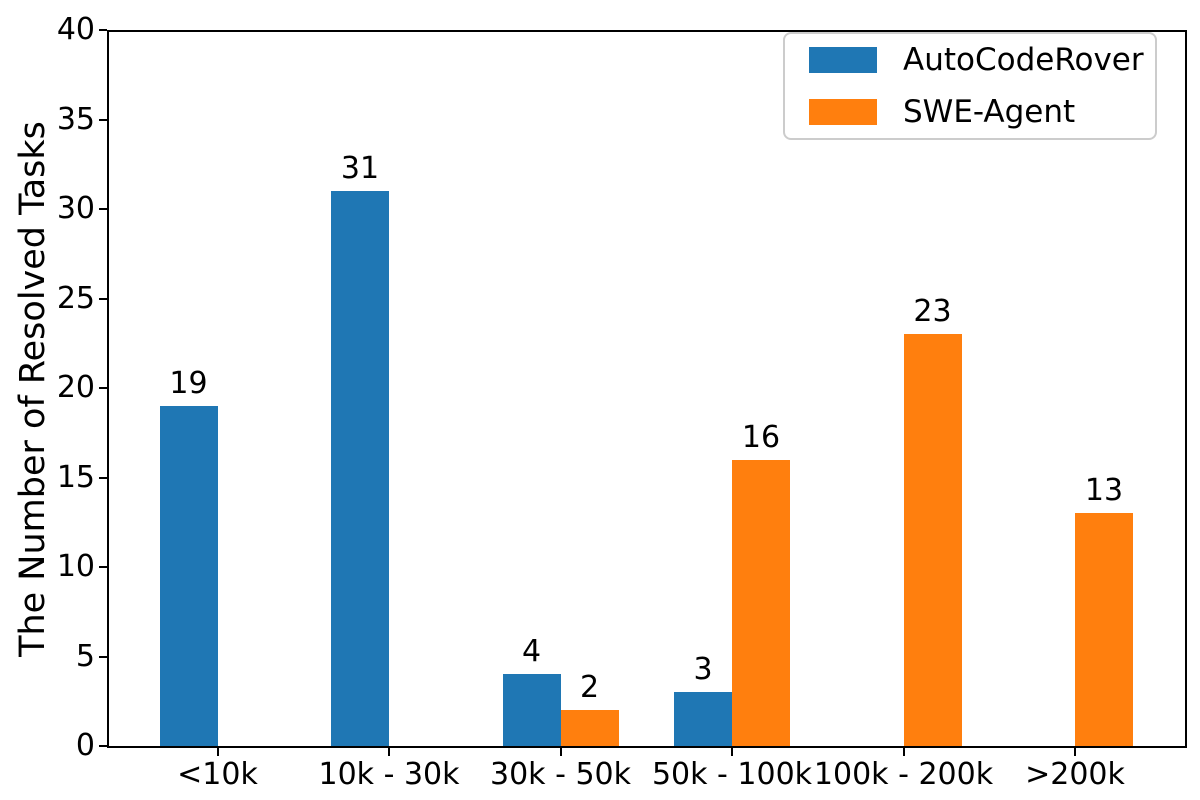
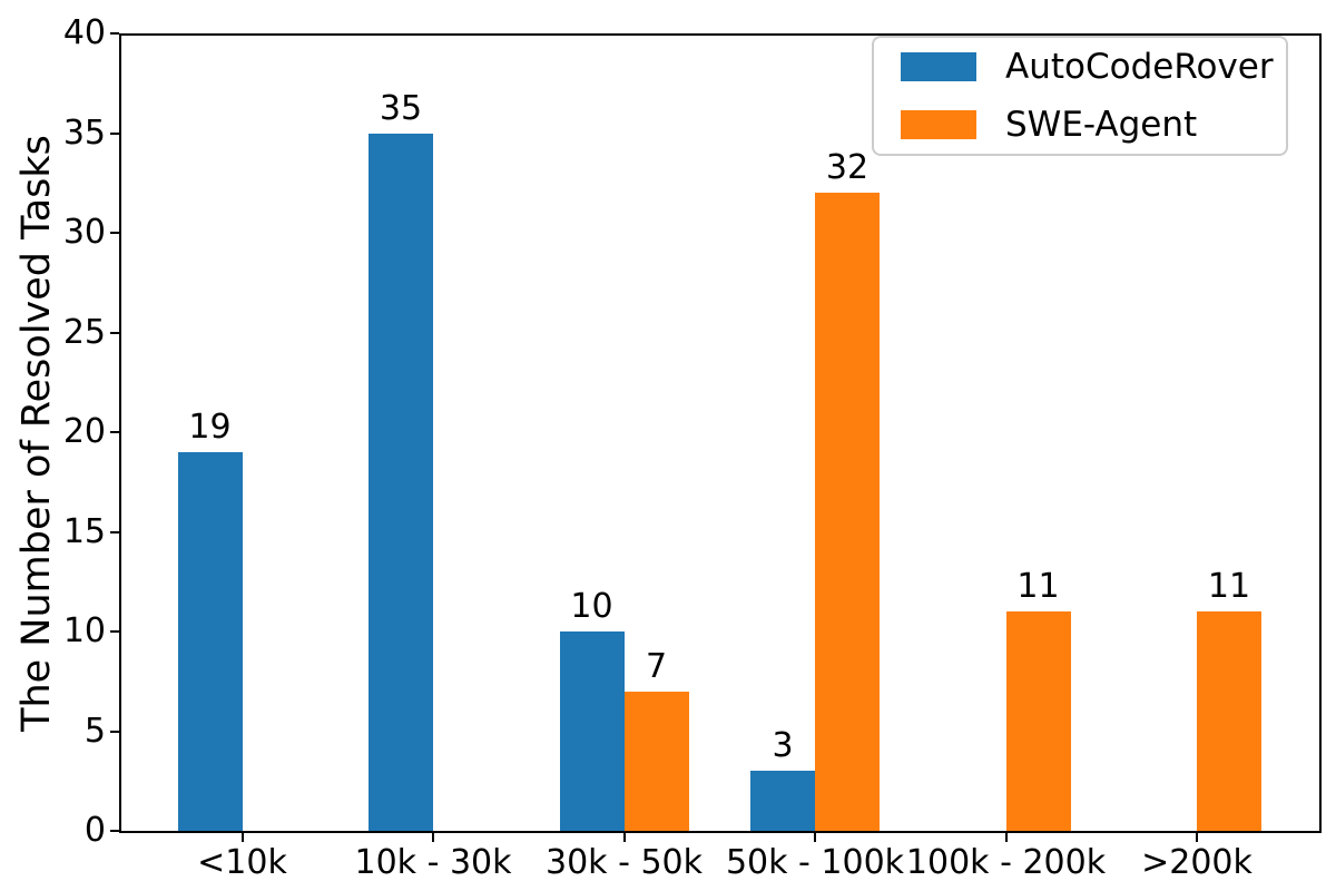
AutoCodeRover/10k - 30k: 31 -> 35
AutoCodeRover/30k - 50k: 4 -> 10
SWE-Agent/30k - 50k: 2 -> 7
SWE-Agent/50k - 100k: 16 -> 32
SWE-Agent/100k - 200k: 23 -> 11
SWE-Agent/>200k: 13 -> 11
